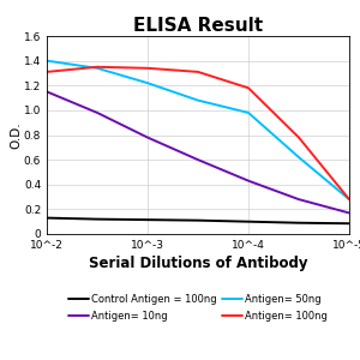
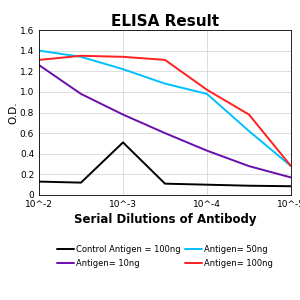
Antigen= 10ng/10^-2: 1.15 -> 1.26
Control Antigen = 100ng/10^-3: 0.12 -> 0.51
Antigen= 100ng/10^-4: 1.18 -> 1.02
